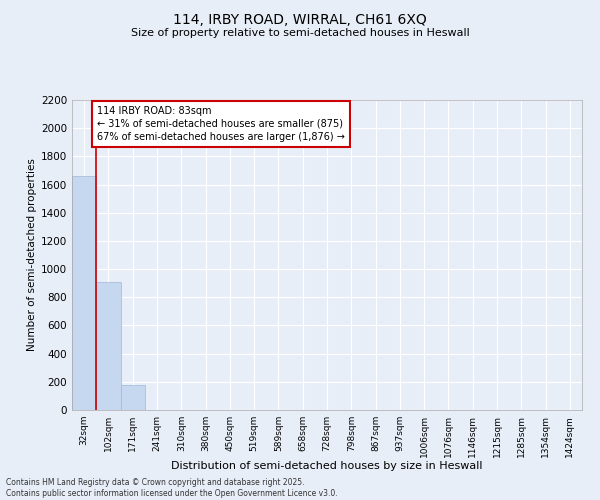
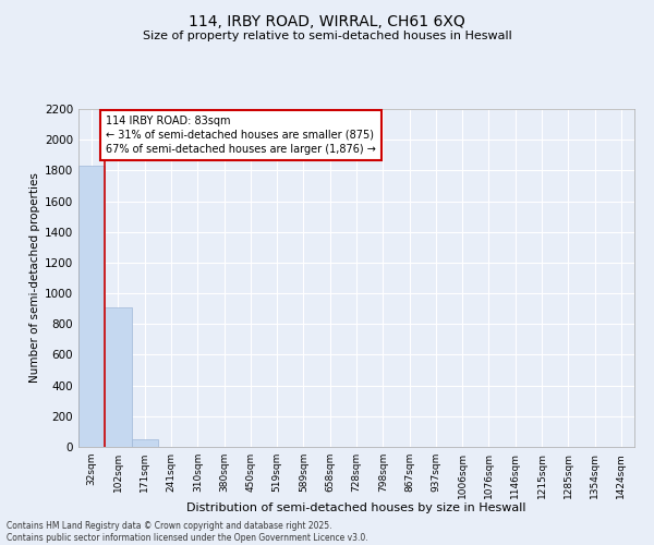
32sqm: 1660 -> 1830
171sqm: 180 -> 50
